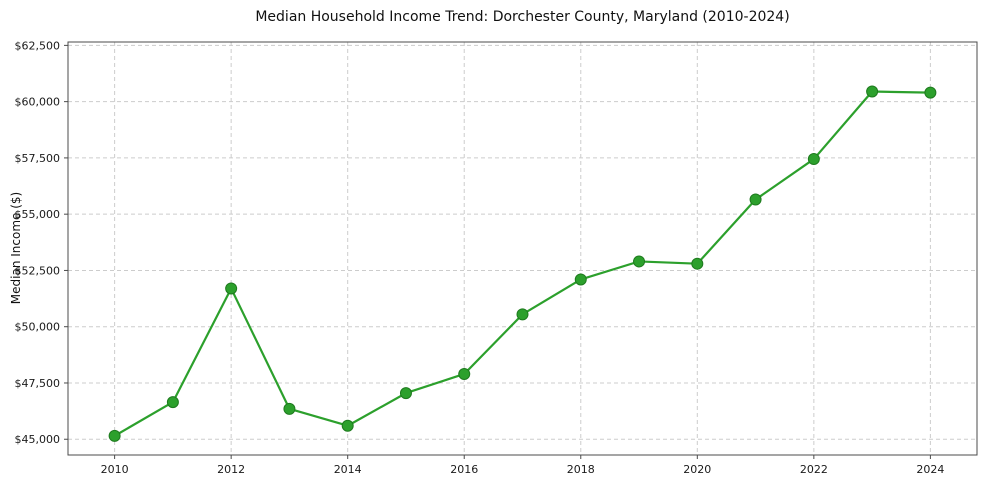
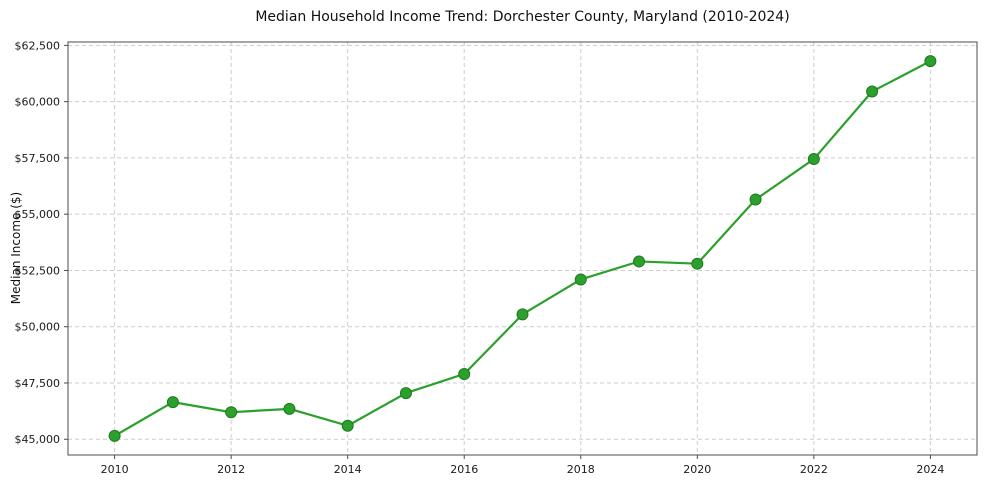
2012: $51700 -> $46200
2024: $60400 -> $61800
